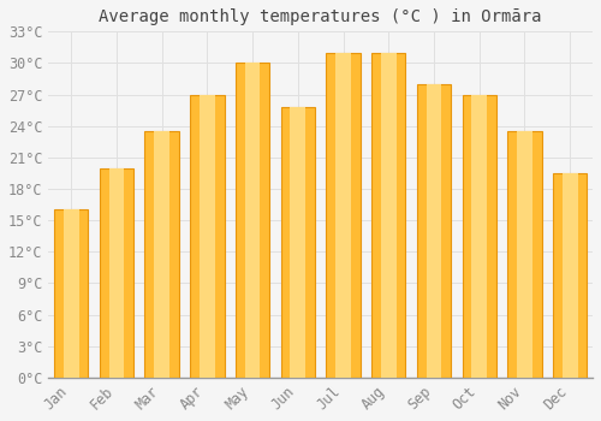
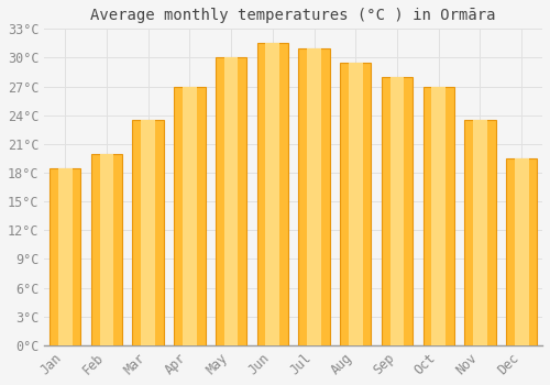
Jan: 16.0°C -> 18.5°C
Jun: 25.8°C -> 31.5°C
Aug: 31.0°C -> 29.5°C
